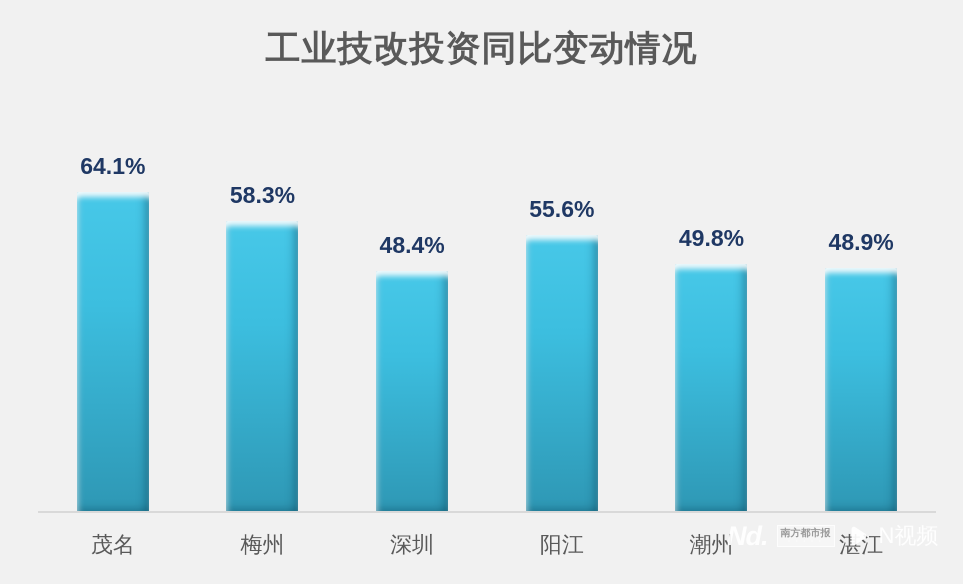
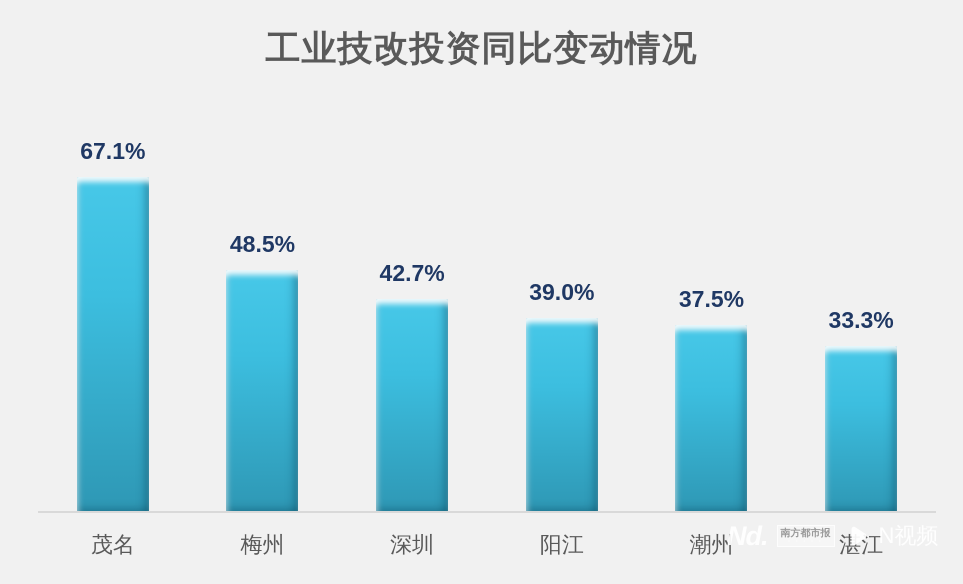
茂名: 64.1% -> 67.1%
梅州: 58.3% -> 48.5%
深圳: 48.4% -> 42.7%
阳江: 55.6% -> 39.0%
潮州: 49.8% -> 37.5%
湛江: 48.9% -> 33.3%
